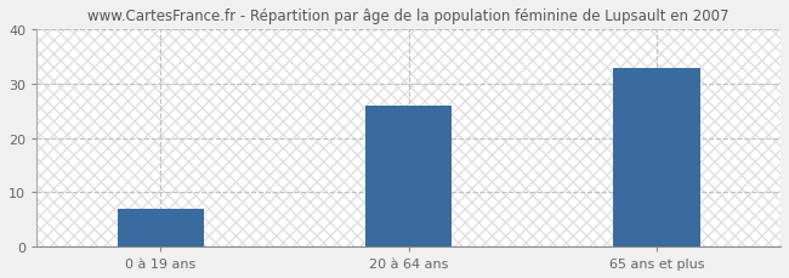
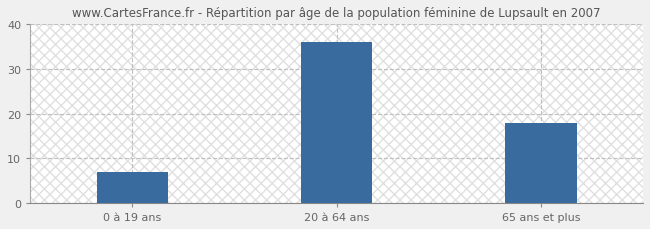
20 à 64 ans: 26 -> 36
65 ans et plus: 33 -> 18
